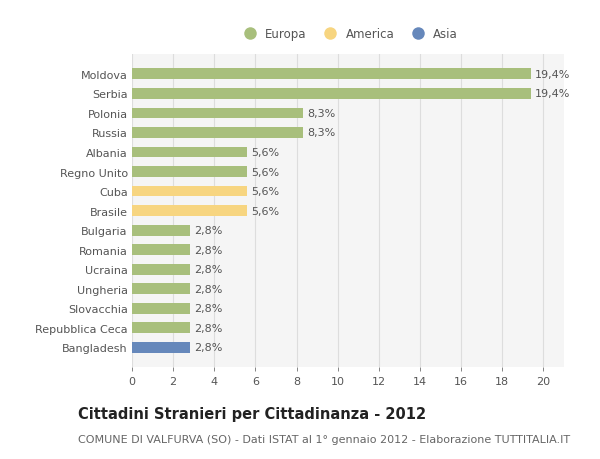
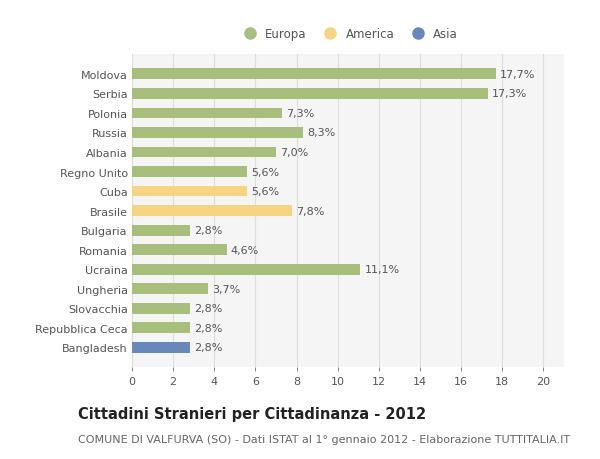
Moldova: 19,4% -> 17,7%
Serbia: 19,4% -> 17,3%
Polonia: 8,3% -> 7,3%
Albania: 5,6% -> 7,0%
Brasile: 5,6% -> 7,8%
Romania: 2,8% -> 4,6%
Ucraina: 2,8% -> 11,1%
Ungheria: 2,8% -> 3,7%
